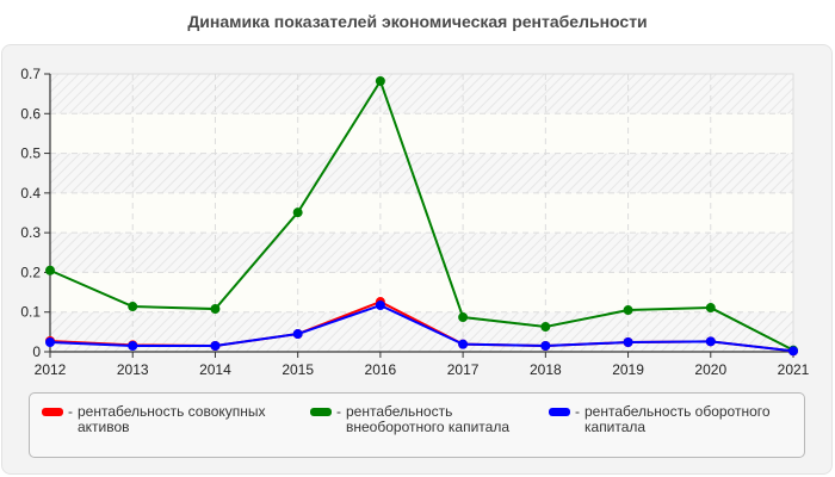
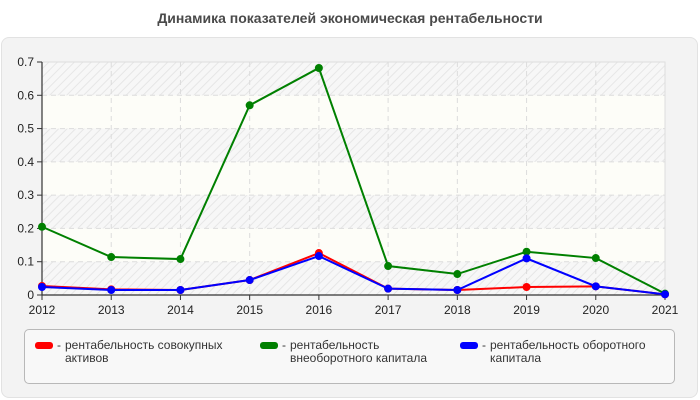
рентабельность внеоборотного капитала/2015: 0.35 -> 0.57
рентабельность внеоборотного капитала/2019: 0.10 -> 0.13
рентабельность оборотного капитала/2019: 0.02 -> 0.11
